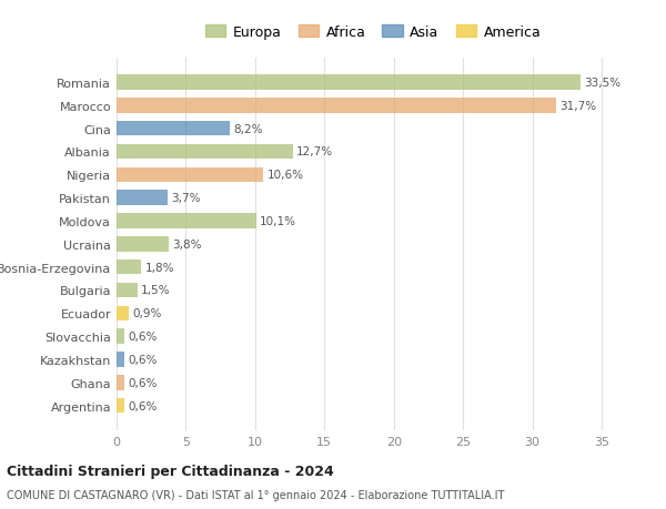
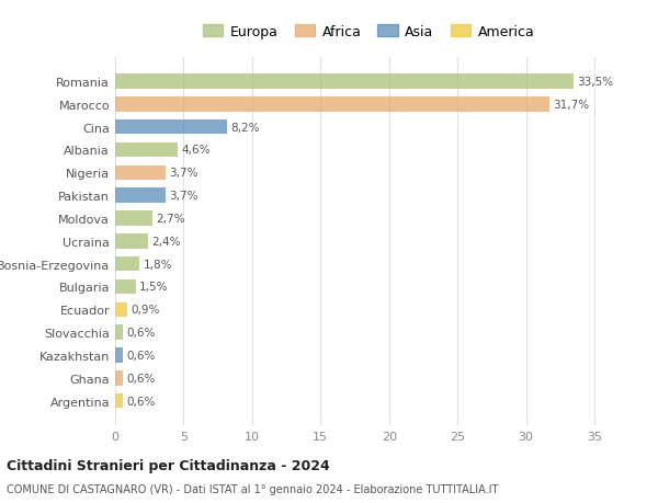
Albania: 12,7% -> 4,6%
Nigeria: 10,6% -> 3,7%
Moldova: 10,1% -> 2,7%
Ucraina: 3,8% -> 2,4%
